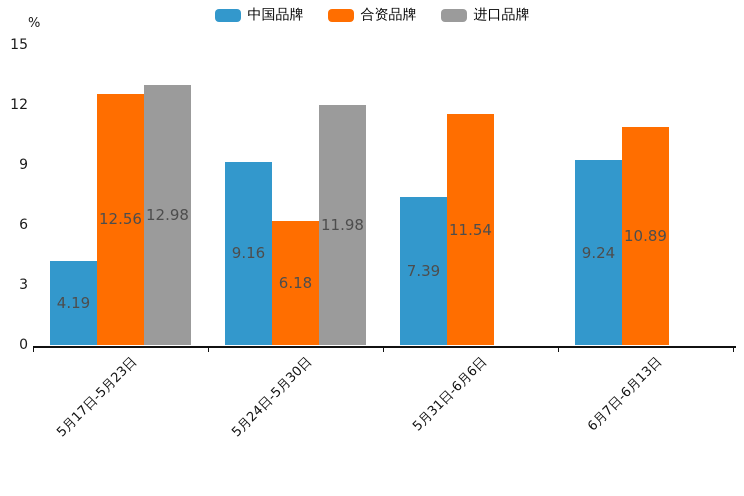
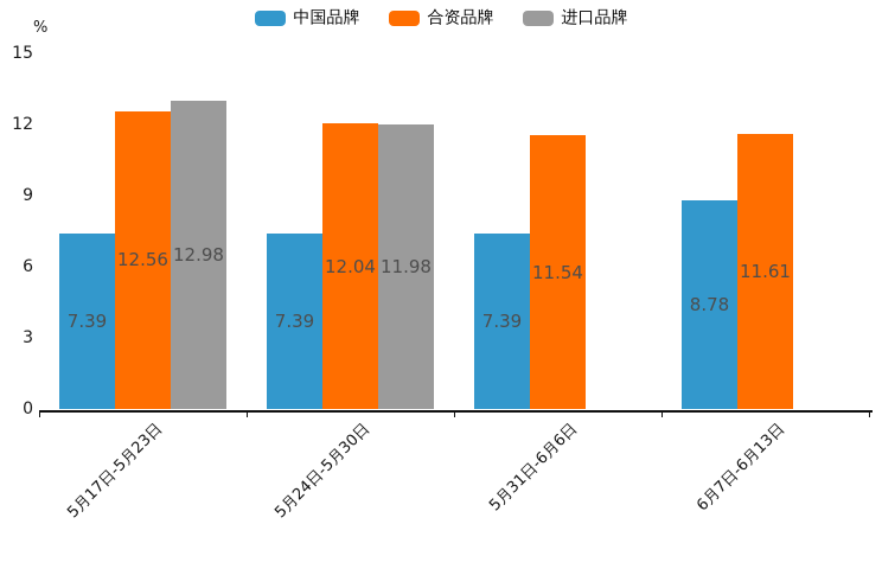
中国品牌/5月17日-5月23日: 4.19 -> 7.39
中国品牌/5月24日-5月30日: 9.16 -> 7.39
合资品牌/5月24日-5月30日: 6.18 -> 12.04
中国品牌/6月7日-6月13日: 9.24 -> 8.78
合资品牌/6月7日-6月13日: 10.89 -> 11.61
